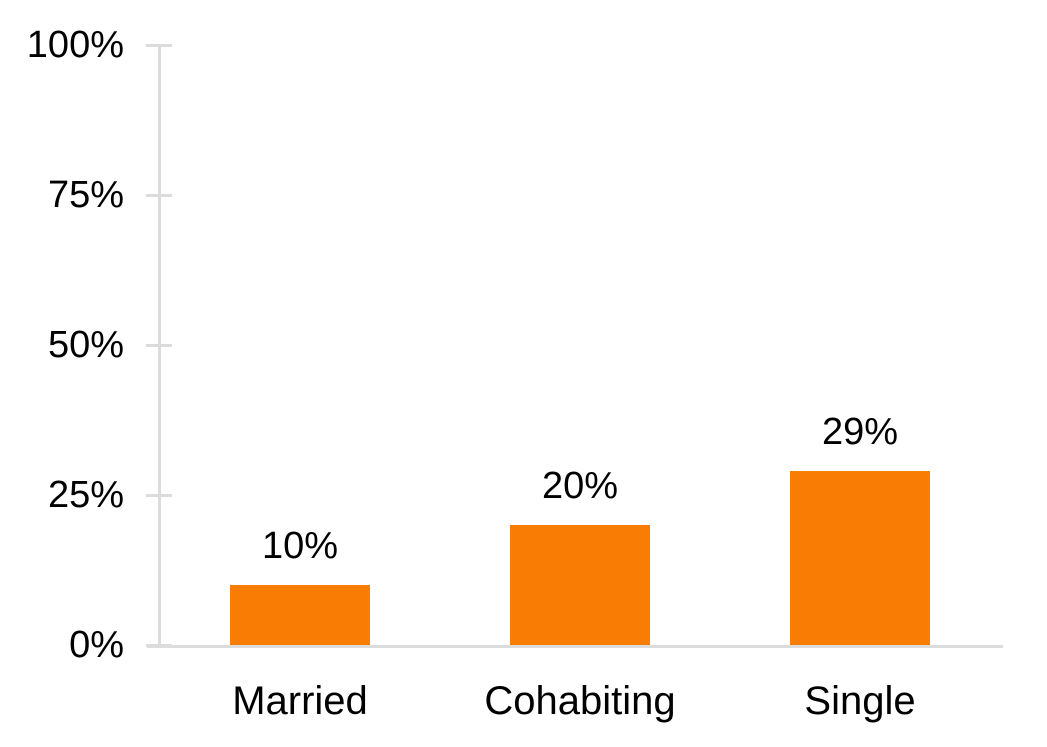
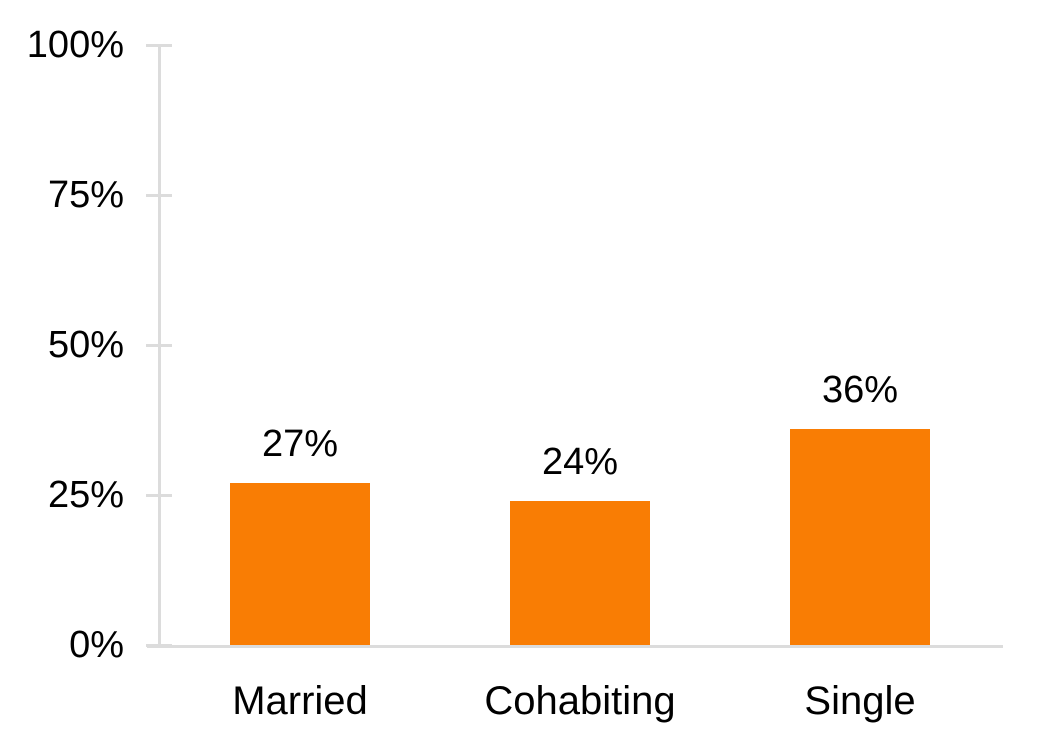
Married: 10% -> 27%
Cohabiting: 20% -> 24%
Single: 29% -> 36%
